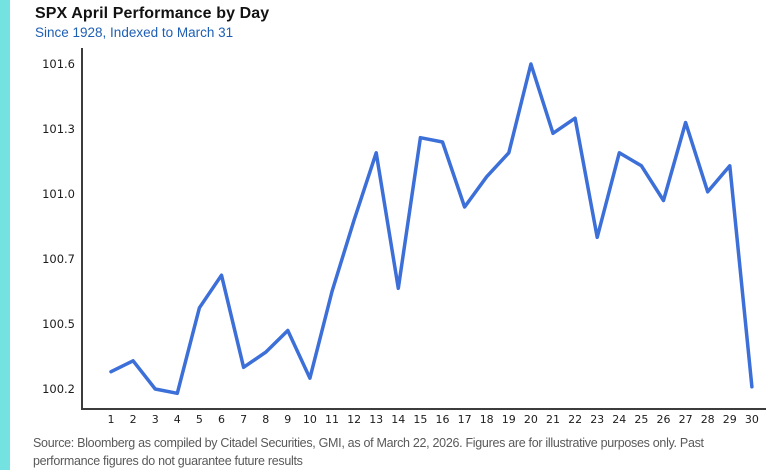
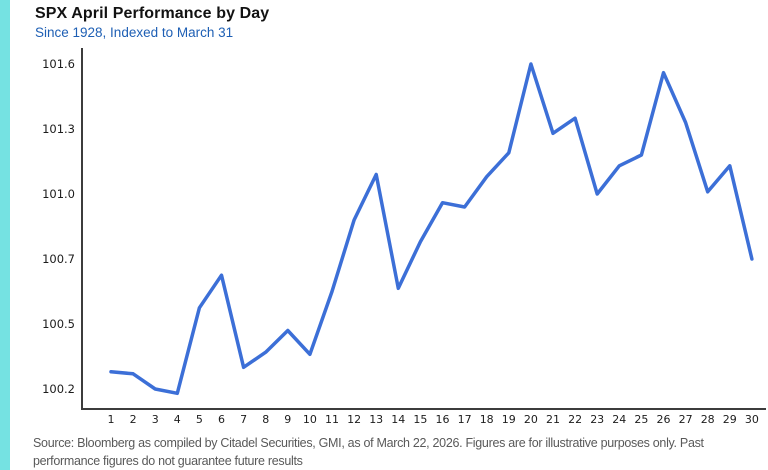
2: 100.33 -> 100.27
10: 100.25 -> 100.36
13: 101.19 -> 101.09
15: 101.26 -> 100.78
16: 101.24 -> 100.96
23: 100.80 -> 101.00
24: 101.19 -> 101.13
25: 101.13 -> 101.18
26: 100.97 -> 101.56
30: 100.21 -> 100.70
